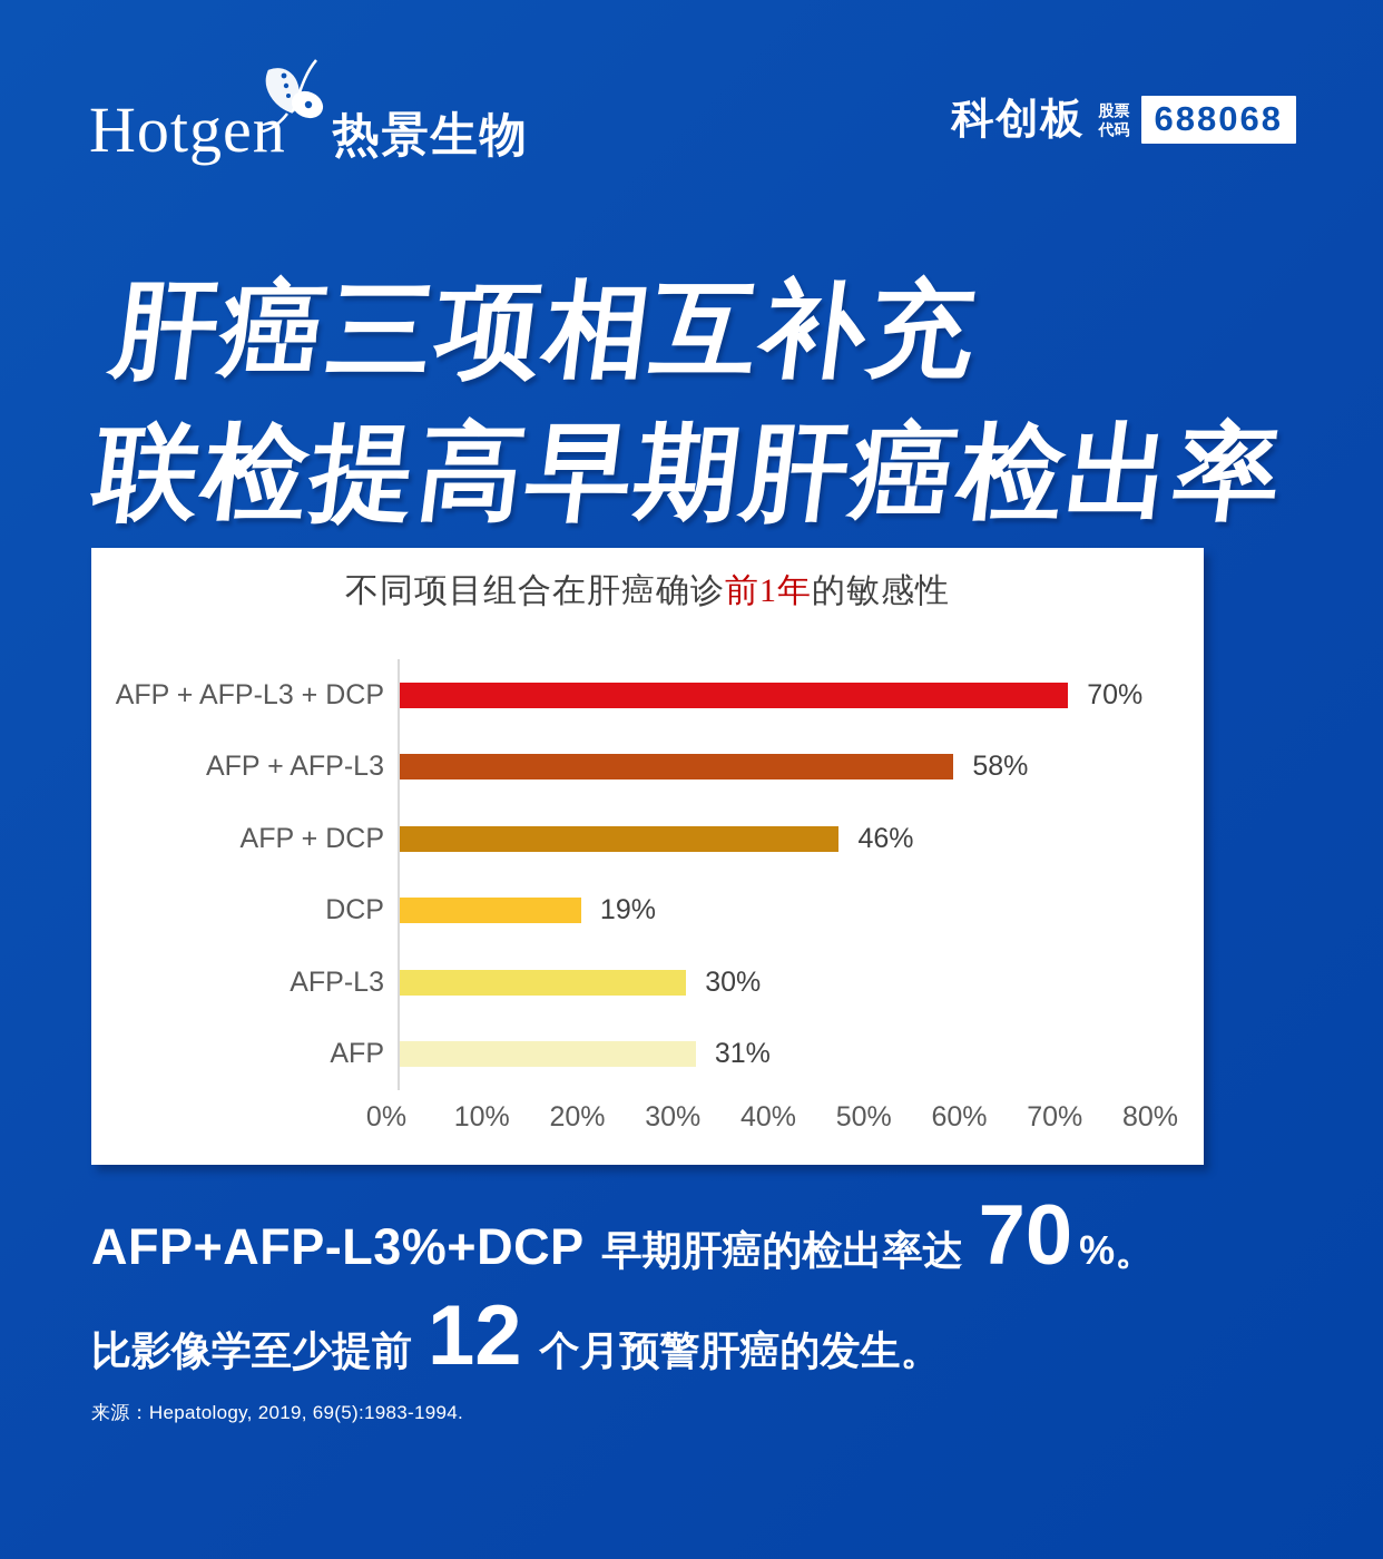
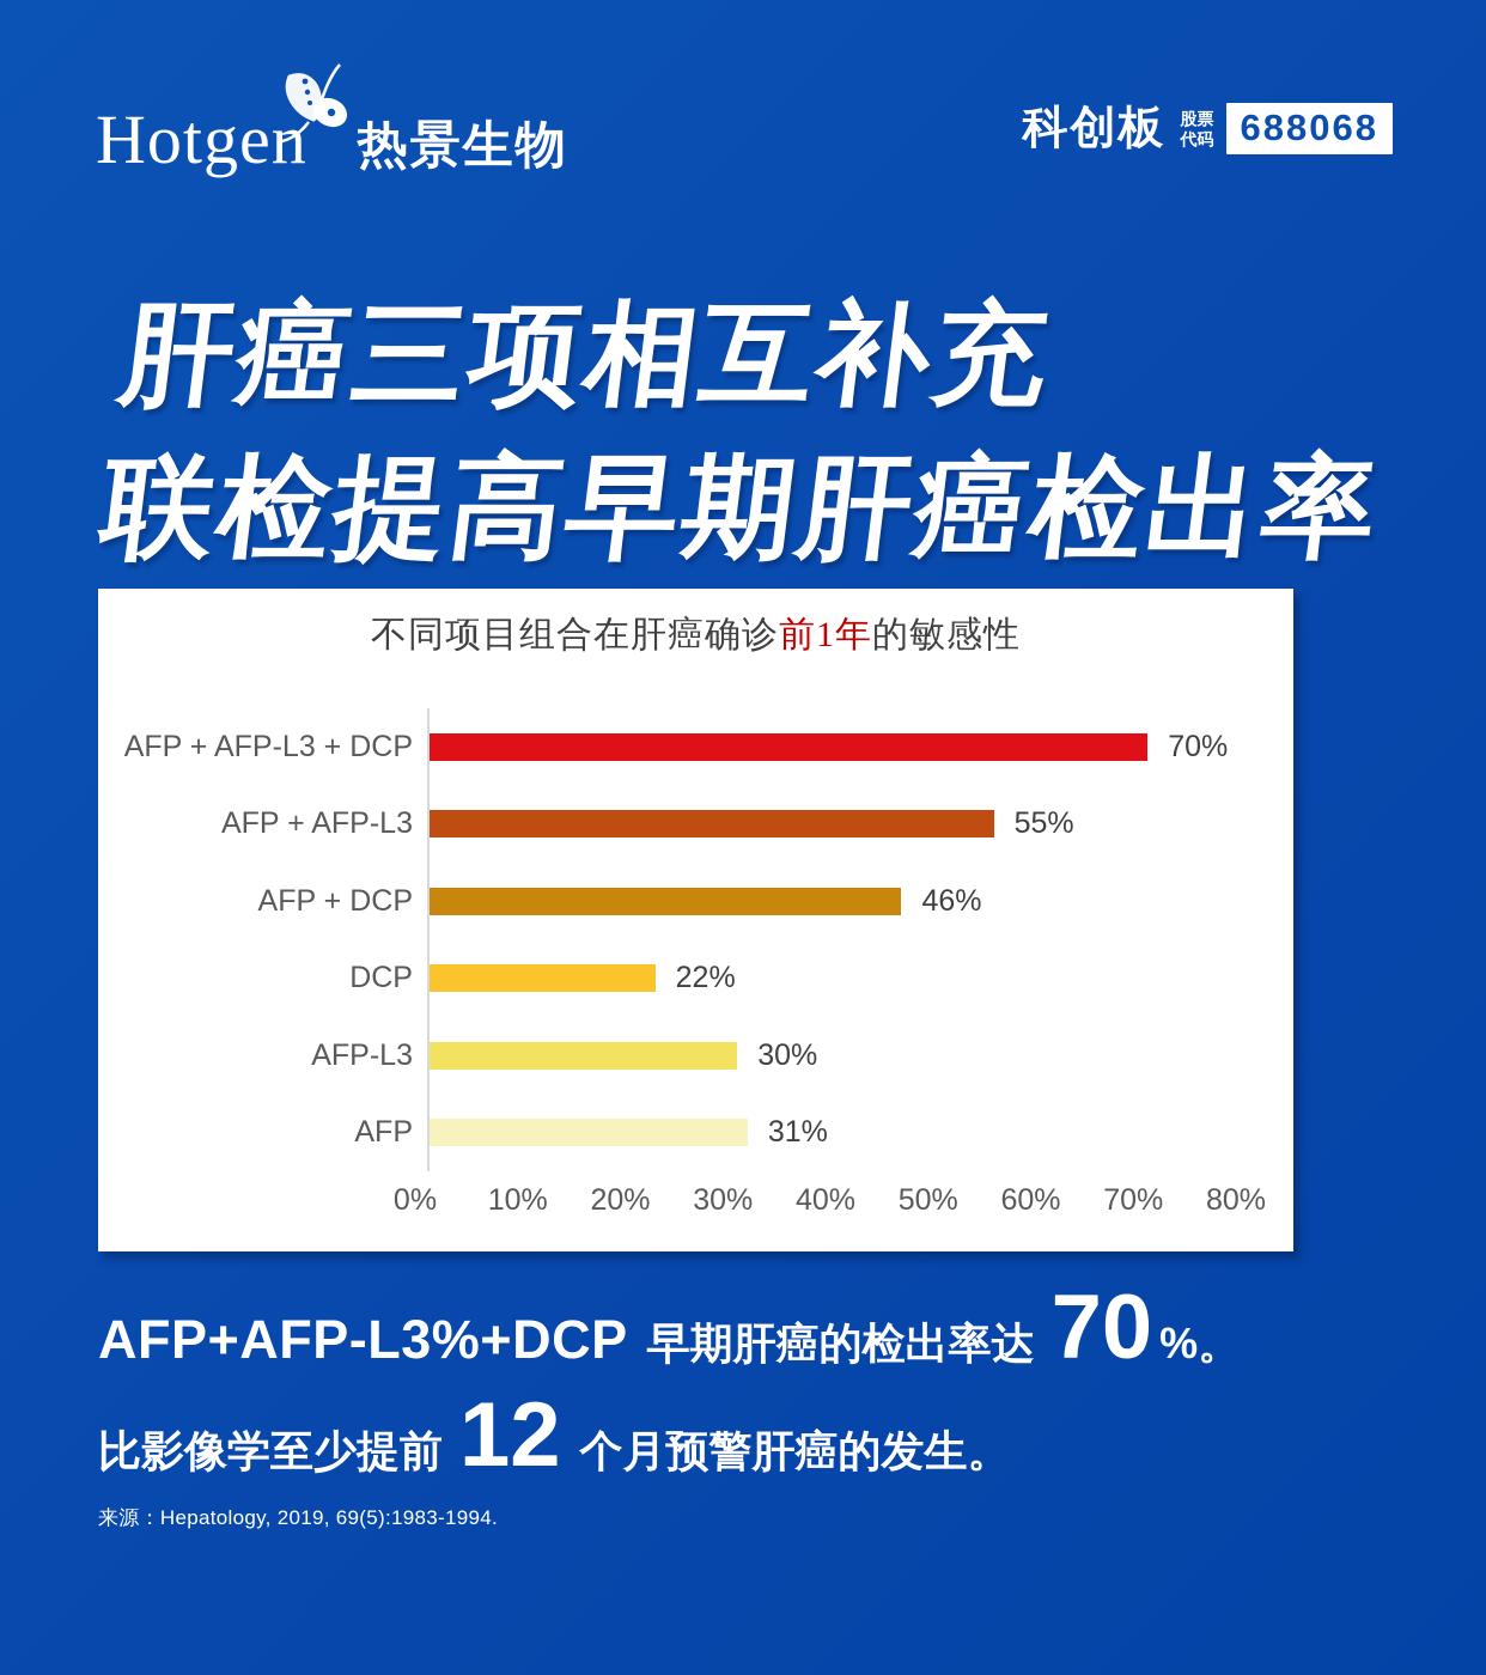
AFP + AFP-L3: 58% -> 55%
DCP: 19% -> 22%
